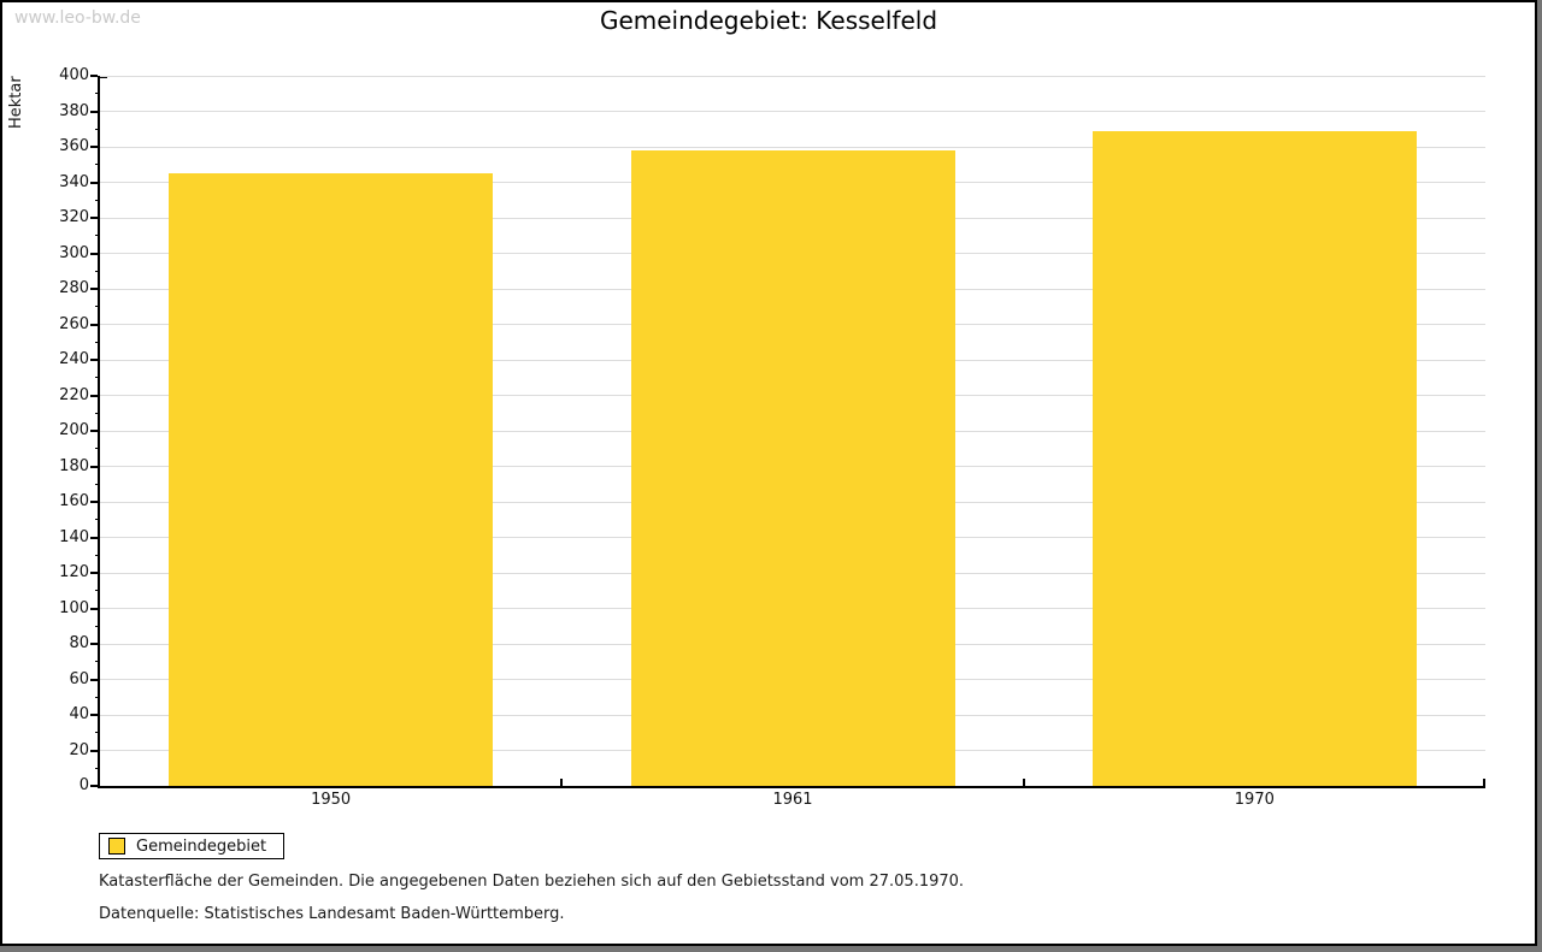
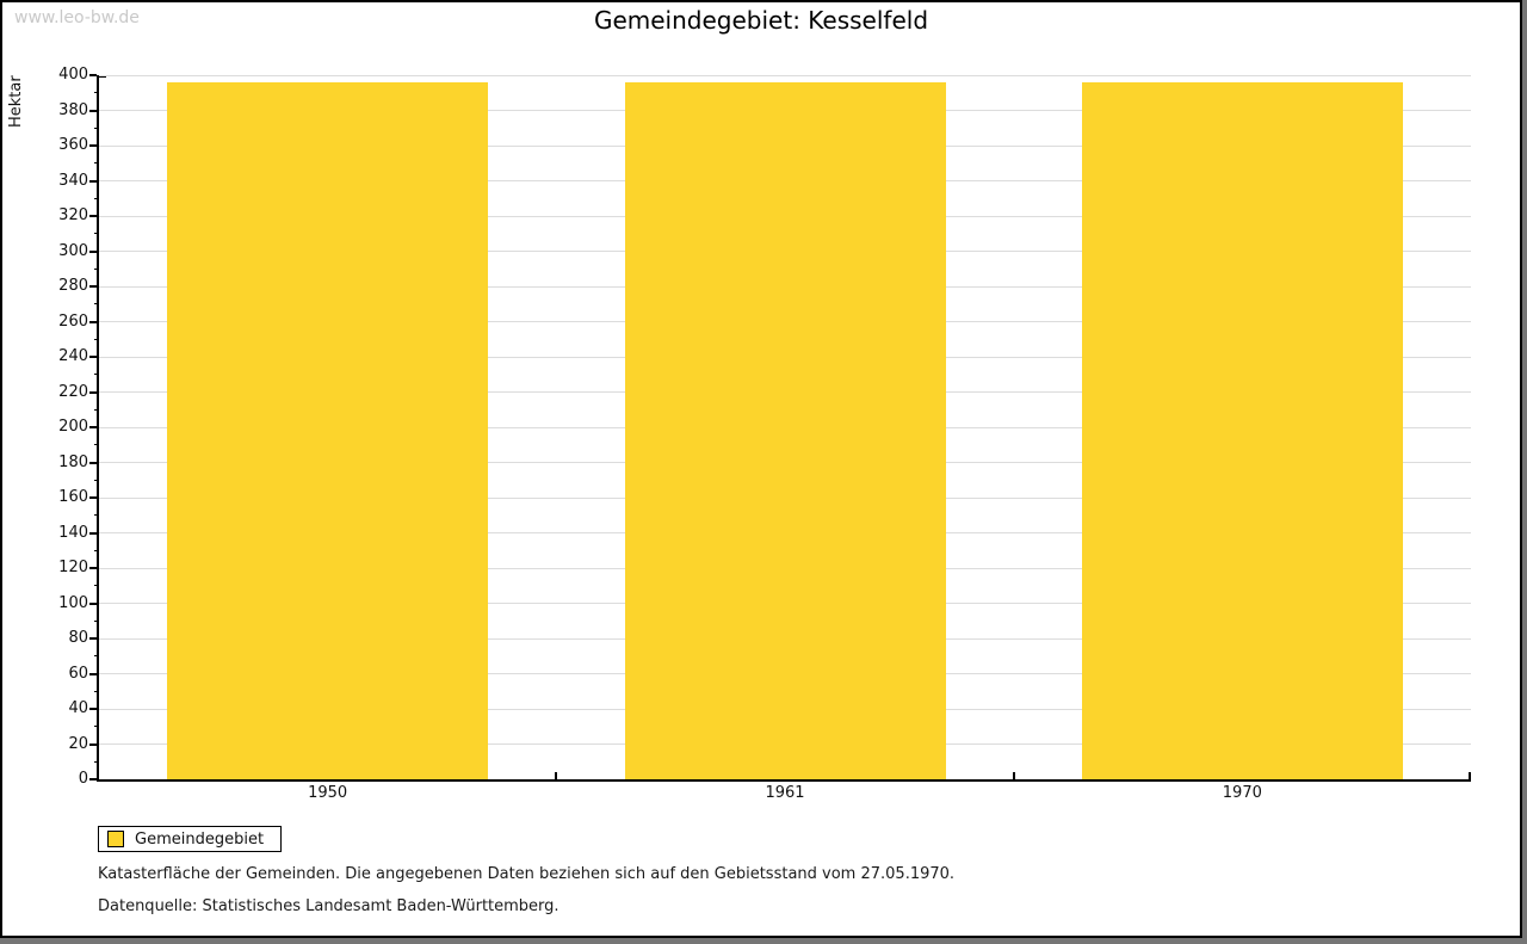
1950: 345 -> 396
1961: 358 -> 396
1970: 369 -> 396
